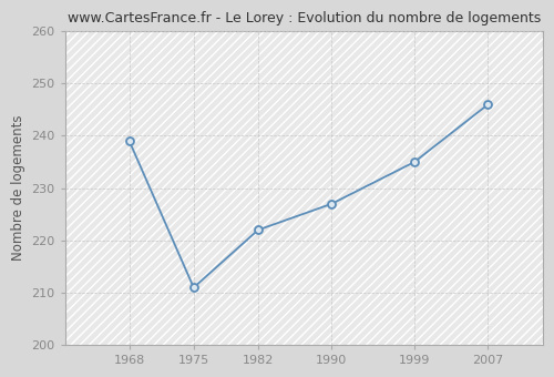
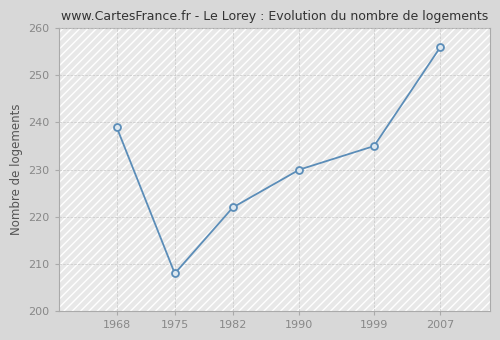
1975: 211 -> 208
1990: 227 -> 230
2007: 246 -> 256
